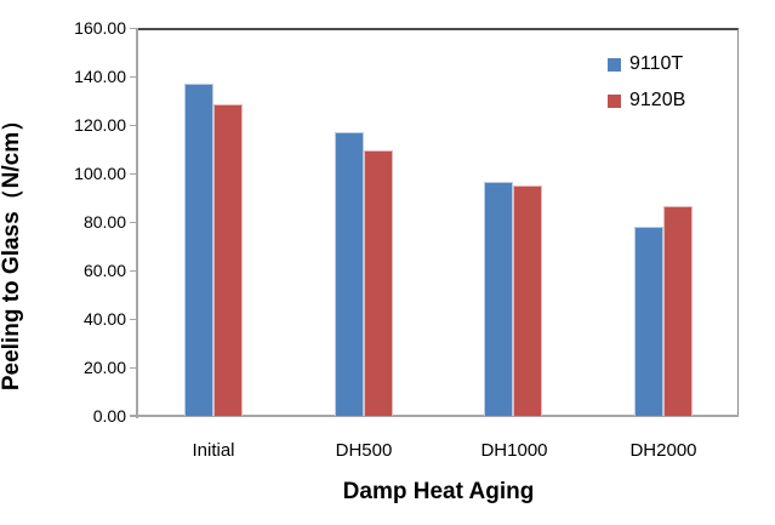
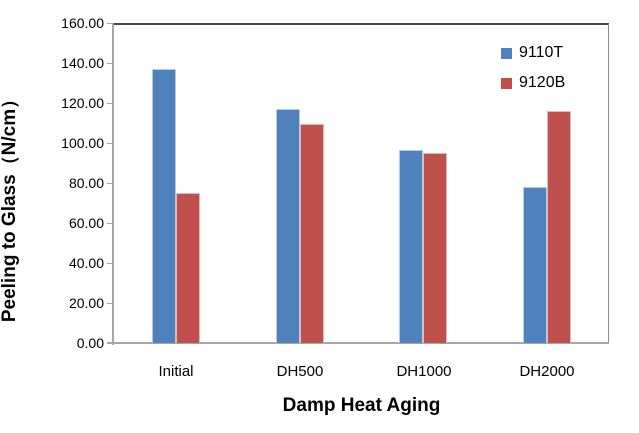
9120B/Initial: 128 -> 75
9120B/DH2000: 86 -> 116
